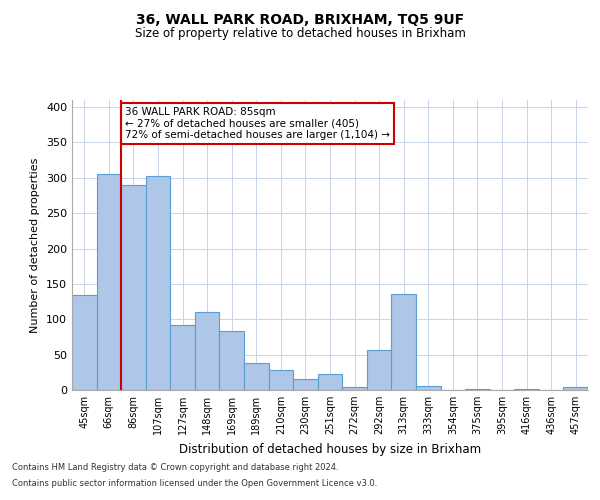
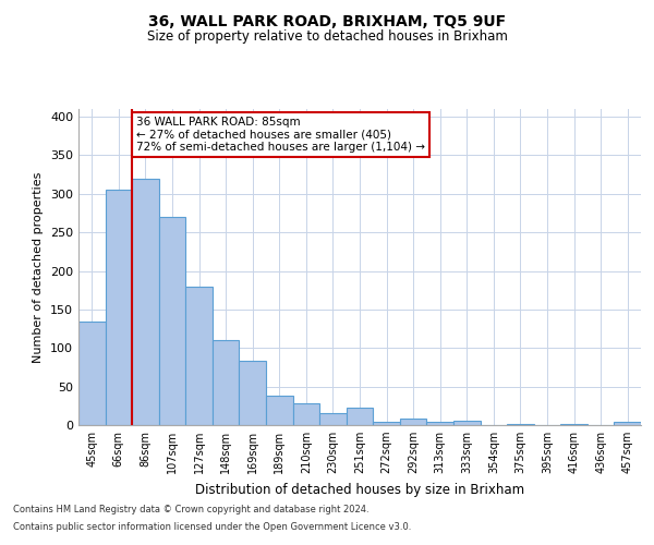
86sqm: 290 -> 320
107sqm: 302 -> 270
127sqm: 92 -> 180
292sqm: 56 -> 8
313sqm: 136 -> 4
